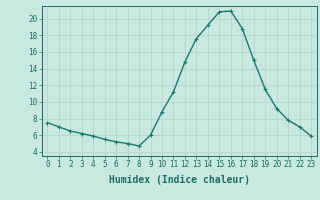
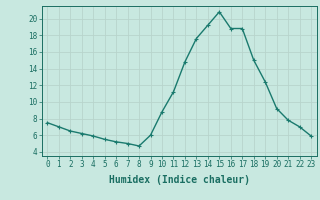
16: 20.9 -> 18.8
19: 11.5 -> 12.4
